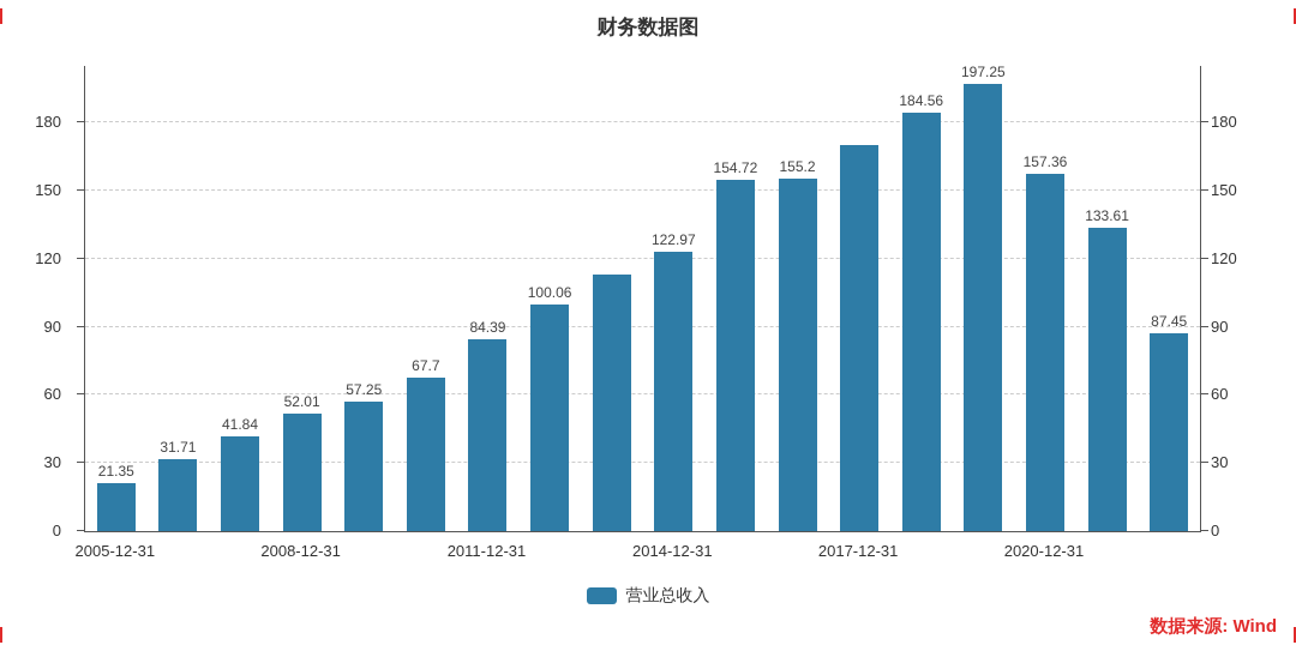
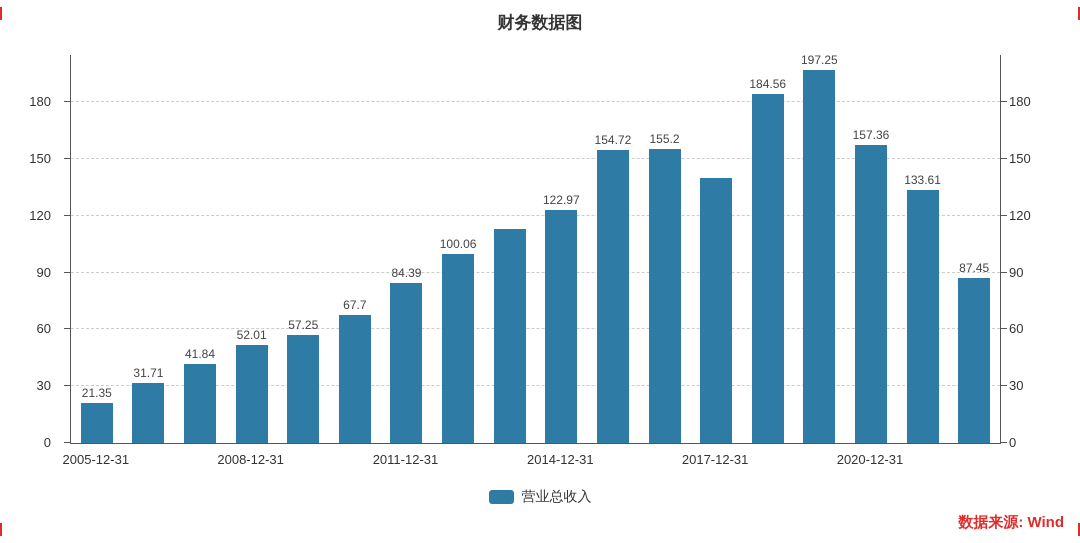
2017-12-31: 170 -> 140
